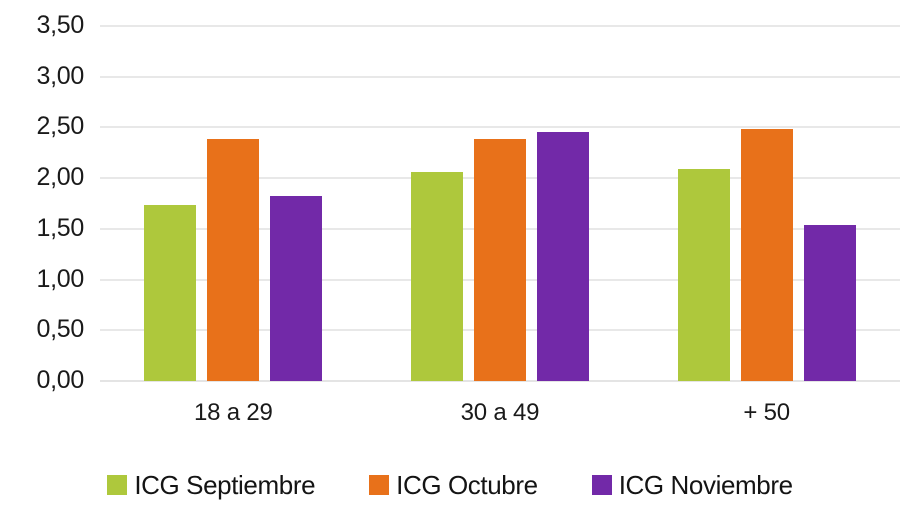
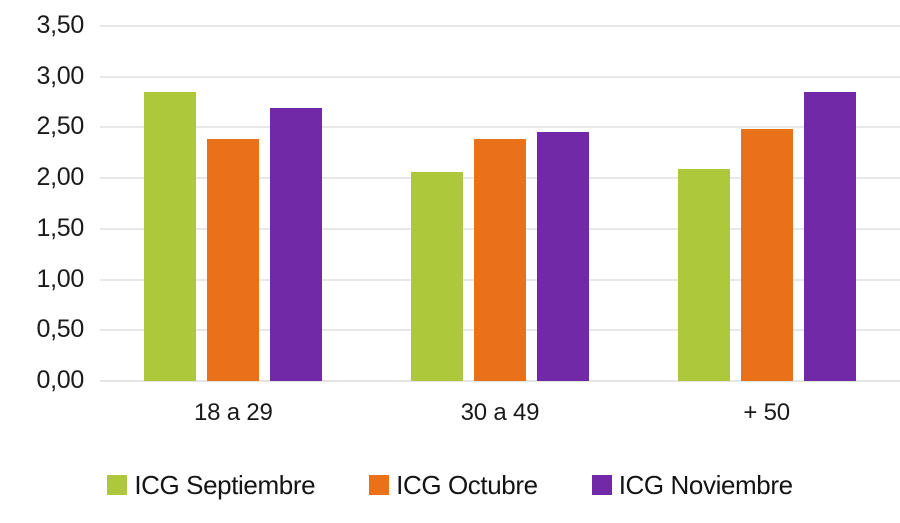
ICG Septiembre/18 a 29: 1,74 -> 2,85
ICG Noviembre/18 a 29: 1,82 -> 2,69
ICG Noviembre/+ 50: 1,54 -> 2,85
